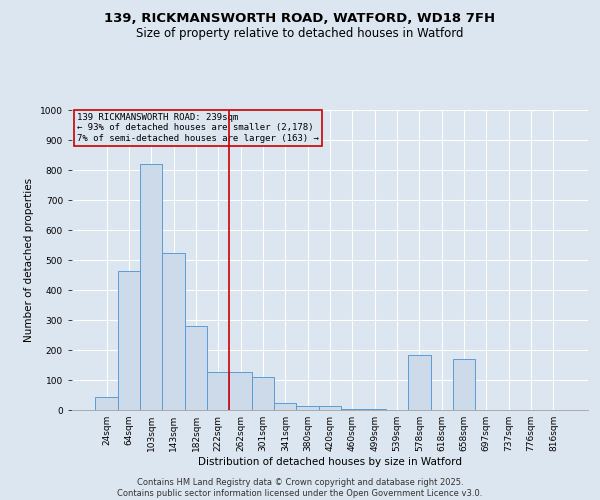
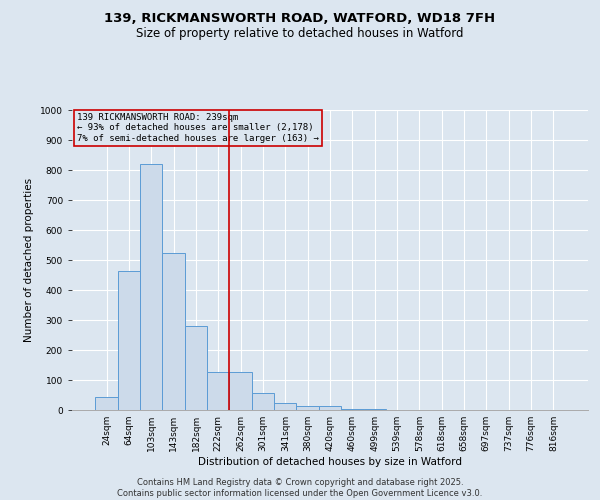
301sqm: 110 -> 58
578sqm: 185 -> 1
658sqm: 170 -> 1
